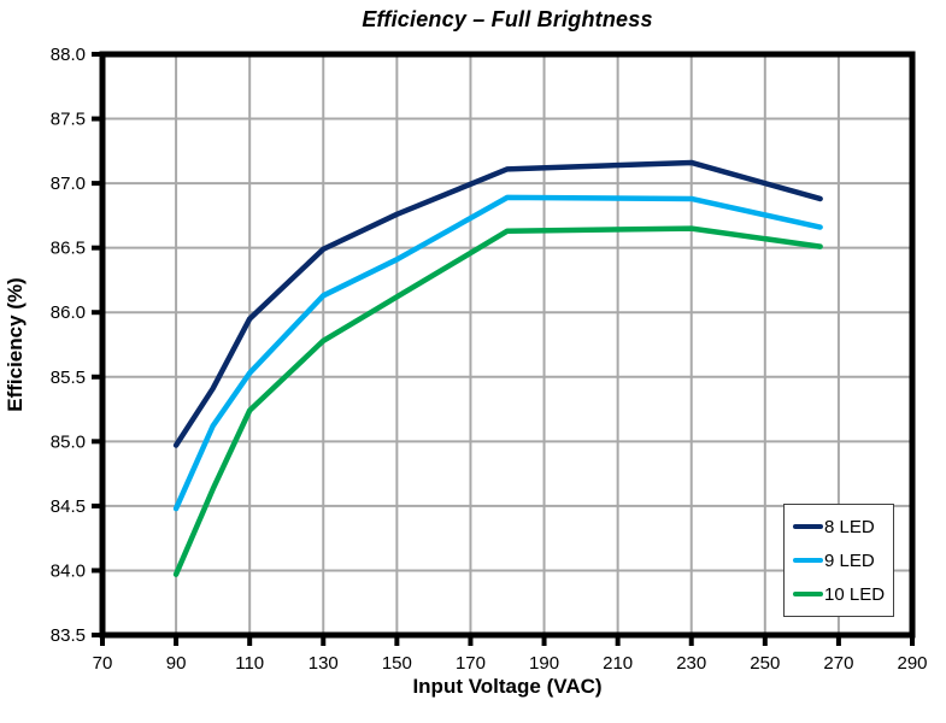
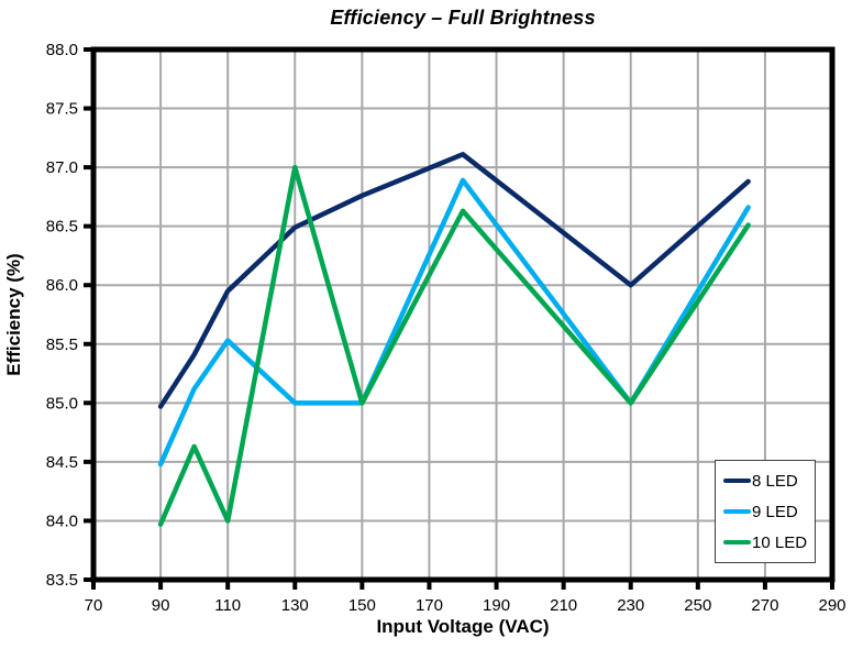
10 LED/110: 85 -> 84
9 LED/130: 86 -> 85
10 LED/130: 86 -> 87
9 LED/150: 86 -> 85
10 LED/150: 86 -> 85
8 LED/230: 87 -> 86
9 LED/230: 87 -> 85
10 LED/230: 87 -> 85
